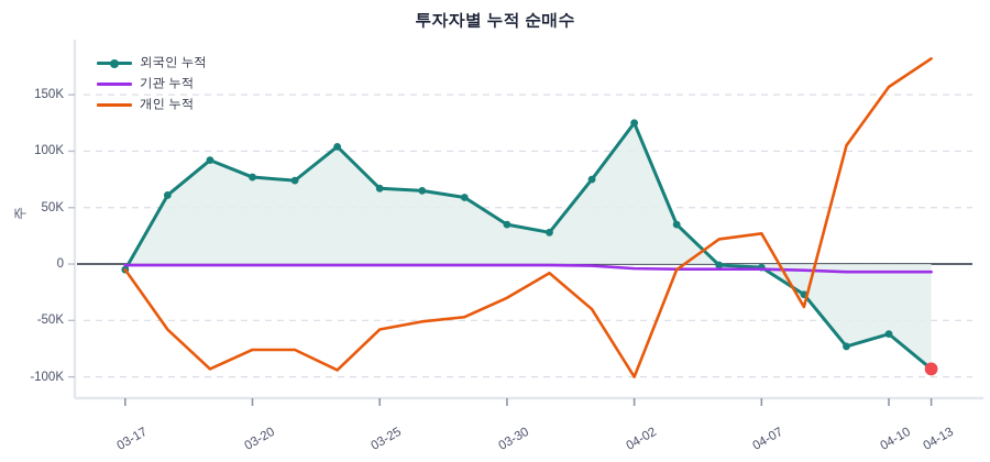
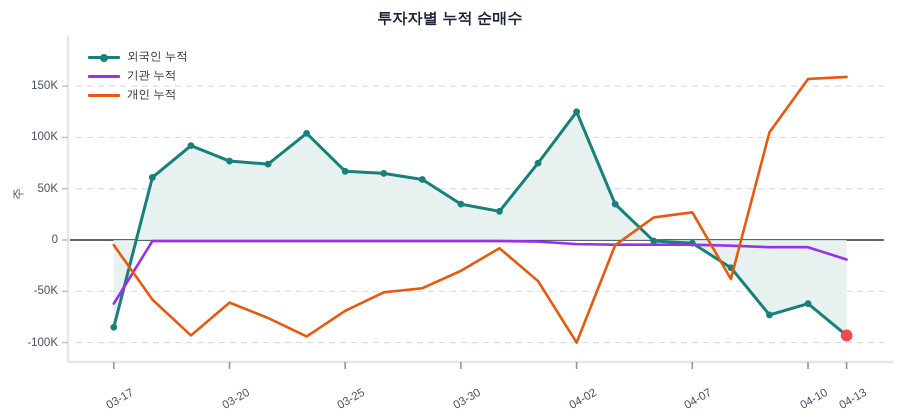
외국인 누적/03-17: -5K -> -85K
기관 누적/03-17: -1K -> -62K
개인 누적/03-20: -76K -> -61K
개인 누적/03-25: -58K -> -69K
기관 누적/04-13: -7K -> -19K
개인 누적/04-13: 182K -> 159K
